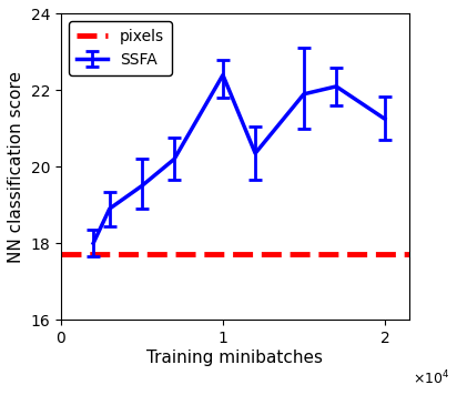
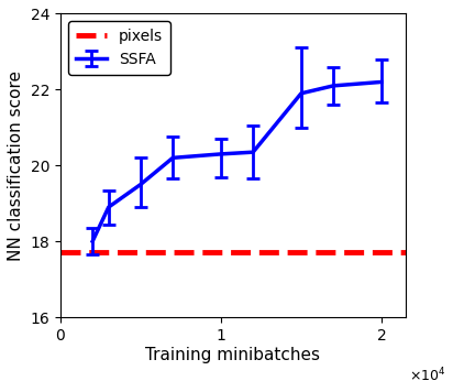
1: 22.40 -> 20.30
2: 21.25 -> 22.20
